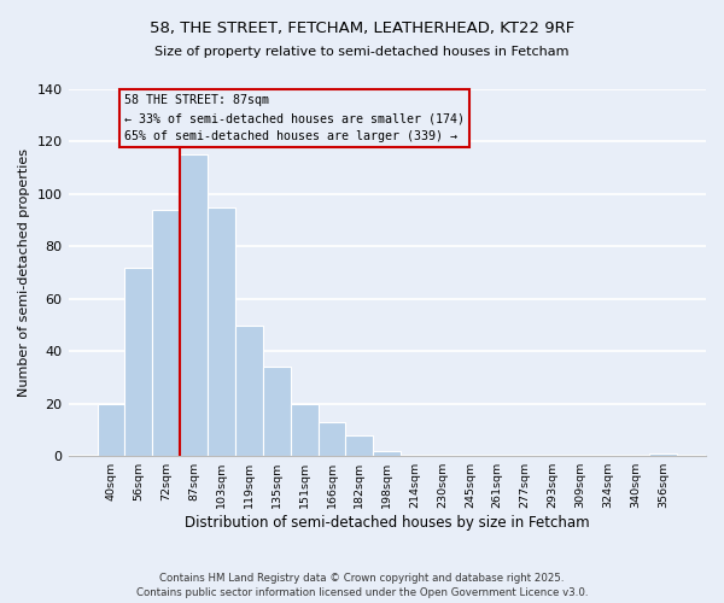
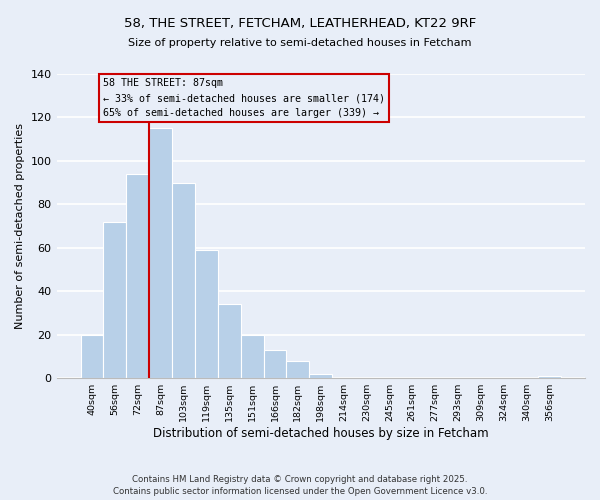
103sqm: 95 -> 90
119sqm: 50 -> 59
